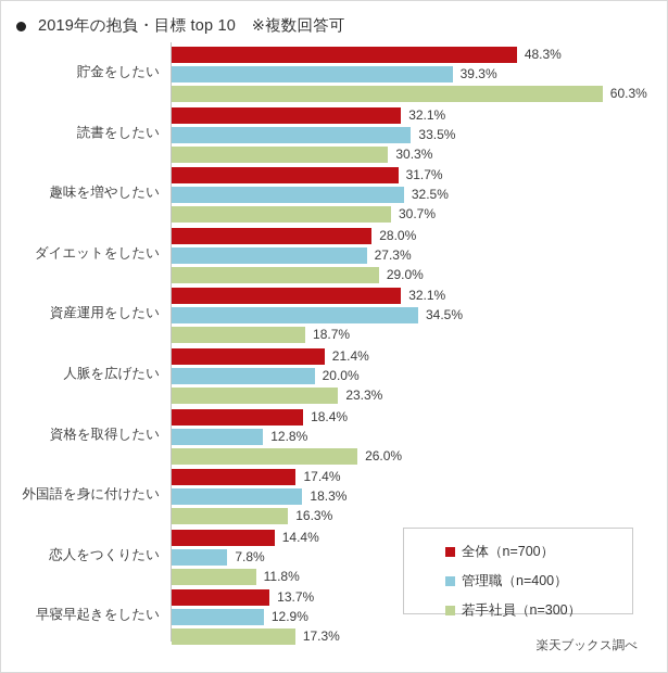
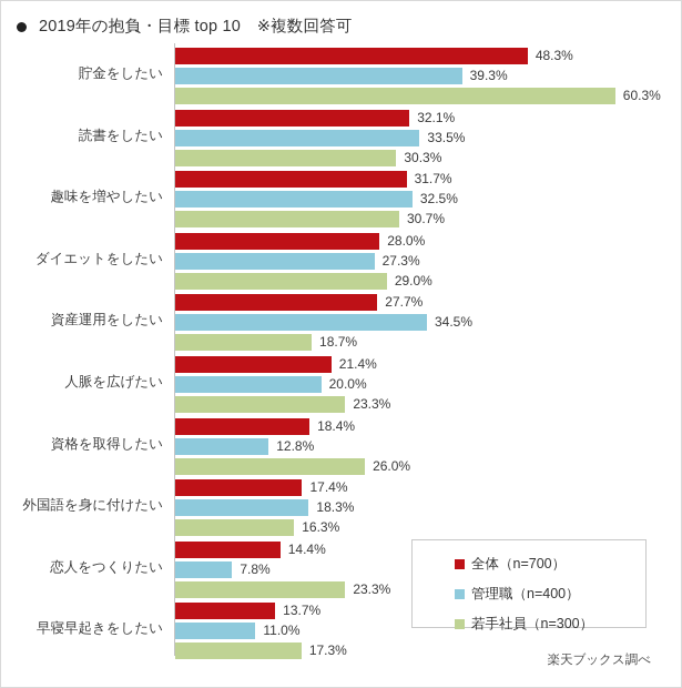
全体（n=700）/資産運用をしたい: 32.1% -> 27.7%
若手社員（n=300）/恋人をつくりたい: 11.8% -> 23.3%
管理職（n=400）/早寝早起きをしたい: 12.9% -> 11.0%
